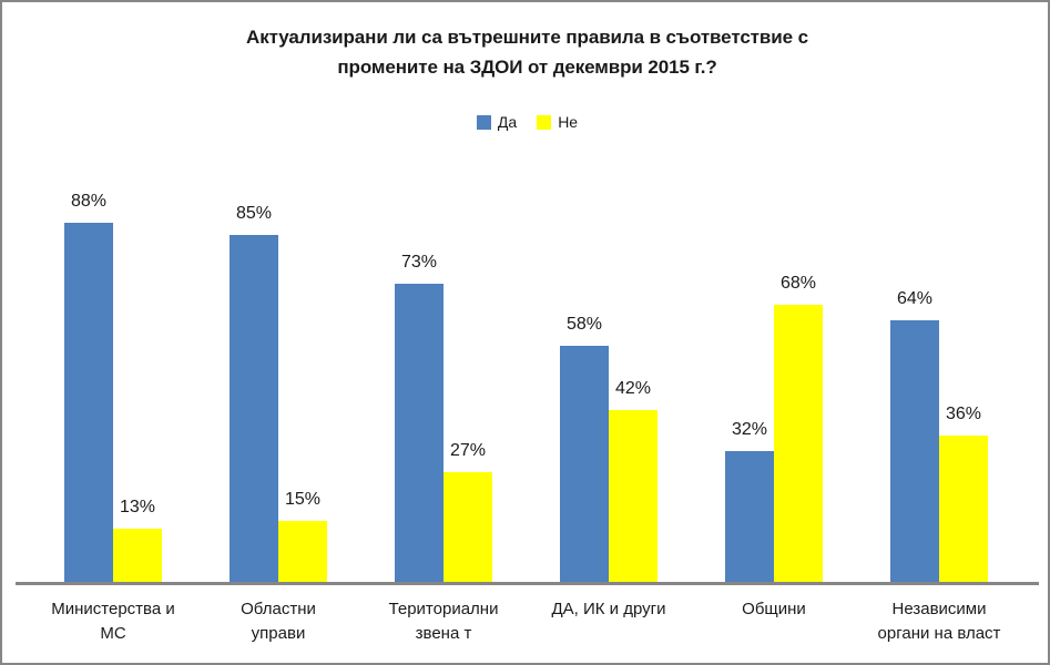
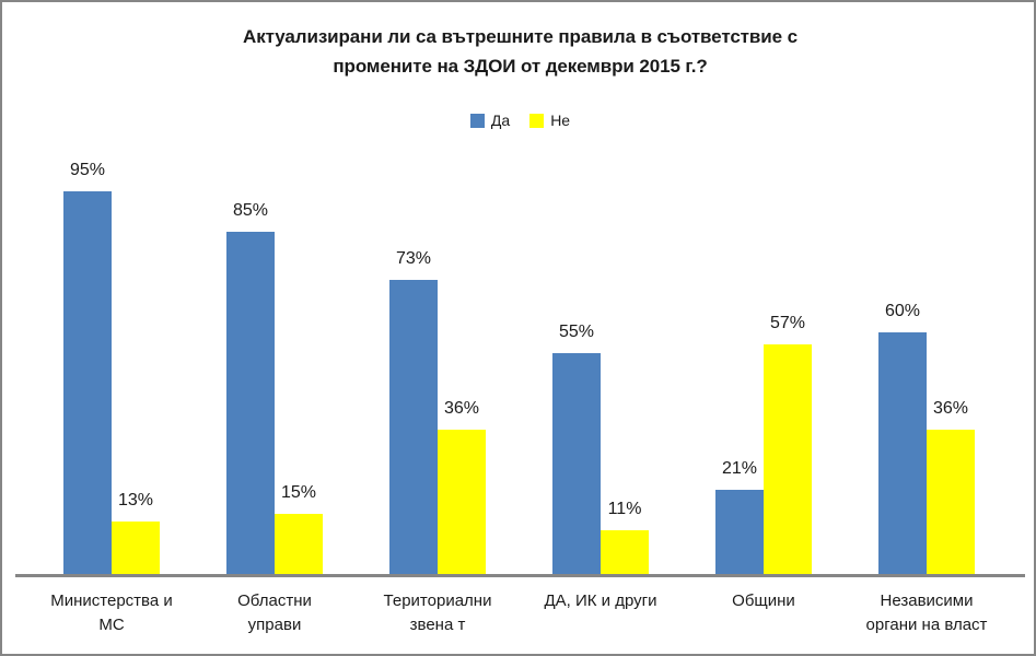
Да/Министерства и МС: 88% -> 95%
Не/Териториални звена т: 27% -> 36%
Да/ДА, ИК и други: 58% -> 55%
Не/ДА, ИК и други: 42% -> 11%
Да/Общини: 32% -> 21%
Не/Общини: 68% -> 57%
Да/Независими органи на власт: 64% -> 60%
